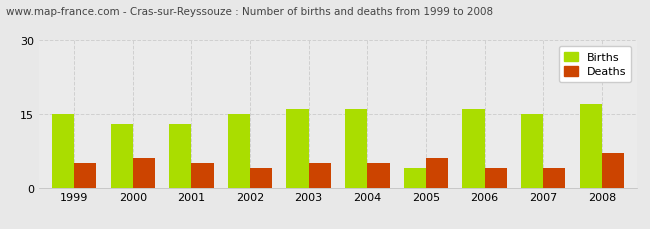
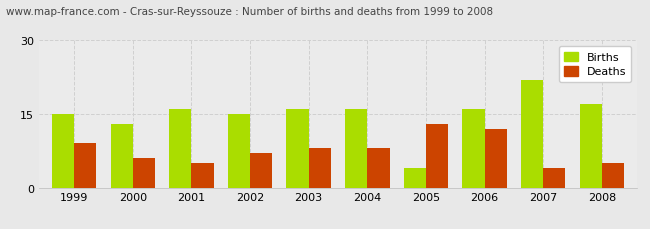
Deaths/1999: 5 -> 9
Births/2001: 13 -> 16
Deaths/2002: 4 -> 7
Deaths/2003: 5 -> 8
Deaths/2004: 5 -> 8
Deaths/2005: 6 -> 13
Deaths/2006: 4 -> 12
Births/2007: 15 -> 22
Deaths/2008: 7 -> 5
